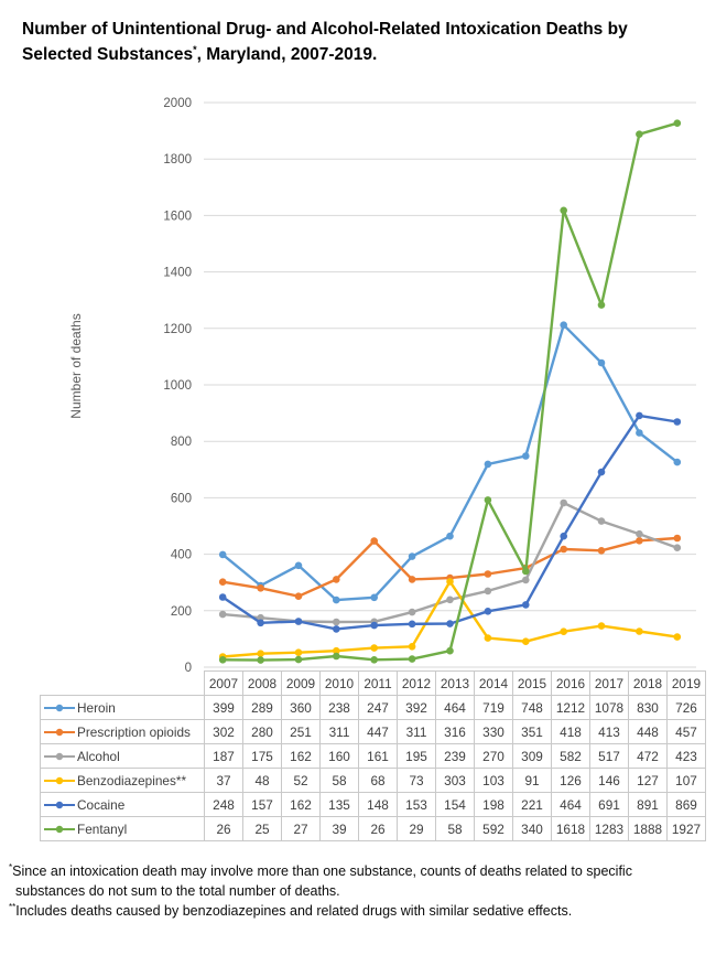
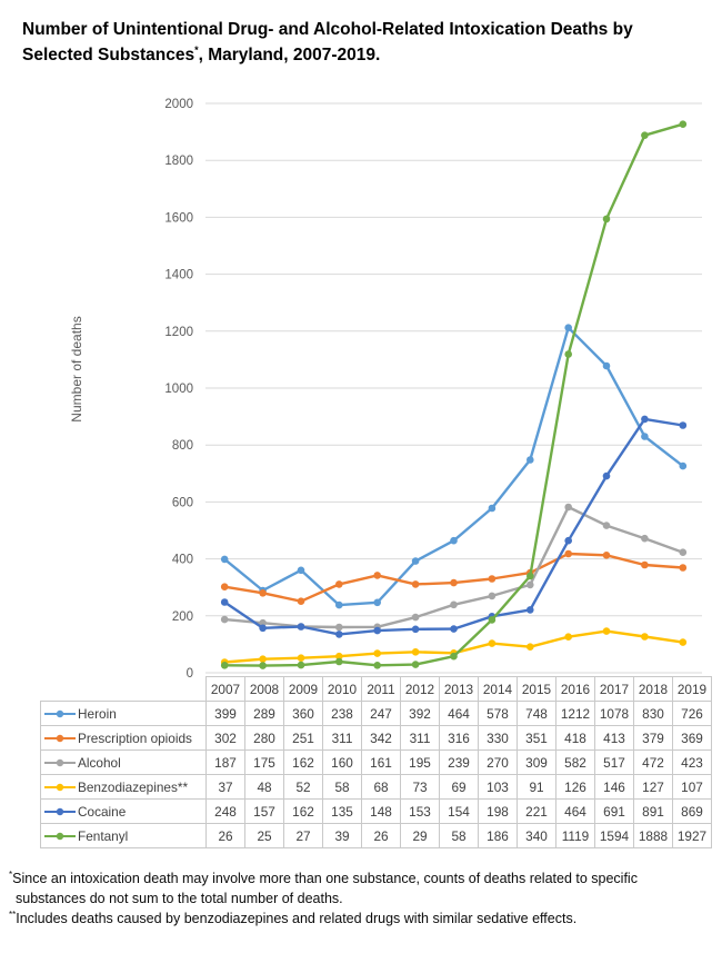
Prescription opioids/2011: 447 -> 342
Benzodiazepines**/2013: 303 -> 69
Heroin/2014: 719 -> 578
Fentanyl/2014: 592 -> 186
Fentanyl/2016: 1618 -> 1119
Fentanyl/2017: 1283 -> 1594
Prescription opioids/2018: 448 -> 379
Prescription opioids/2019: 457 -> 369
